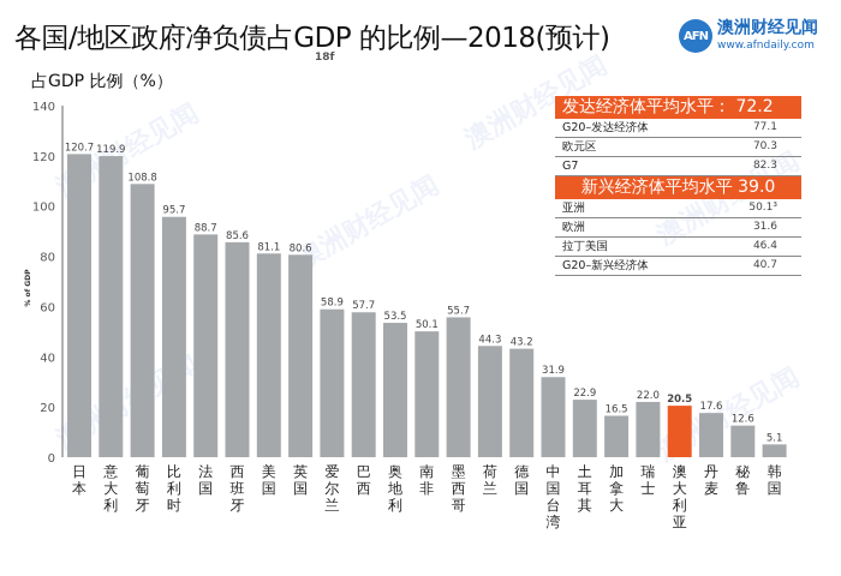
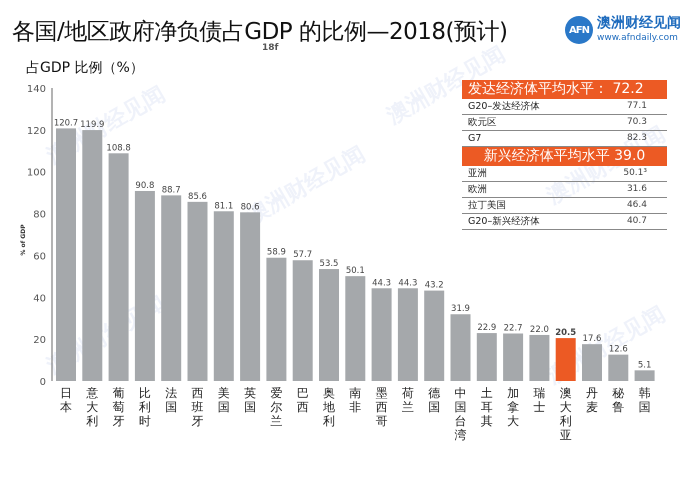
比利时: 95.7 -> 90.8
墨西哥: 55.7 -> 44.3
加拿大: 16.5 -> 22.7
